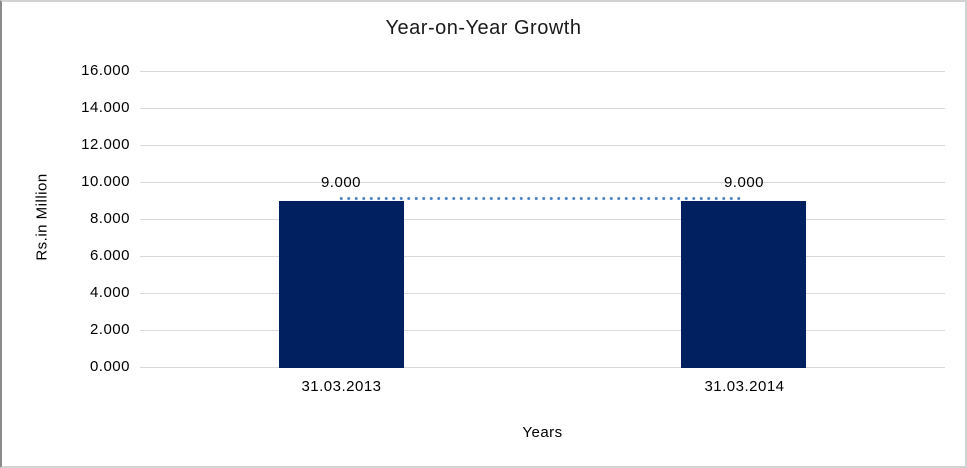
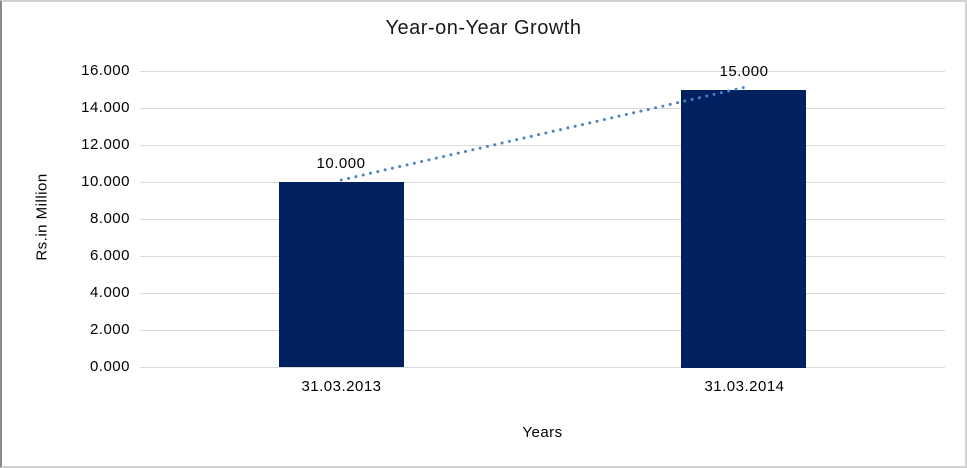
31.03.2013: 9.000 -> 10.000
31.03.2014: 9.000 -> 15.000
